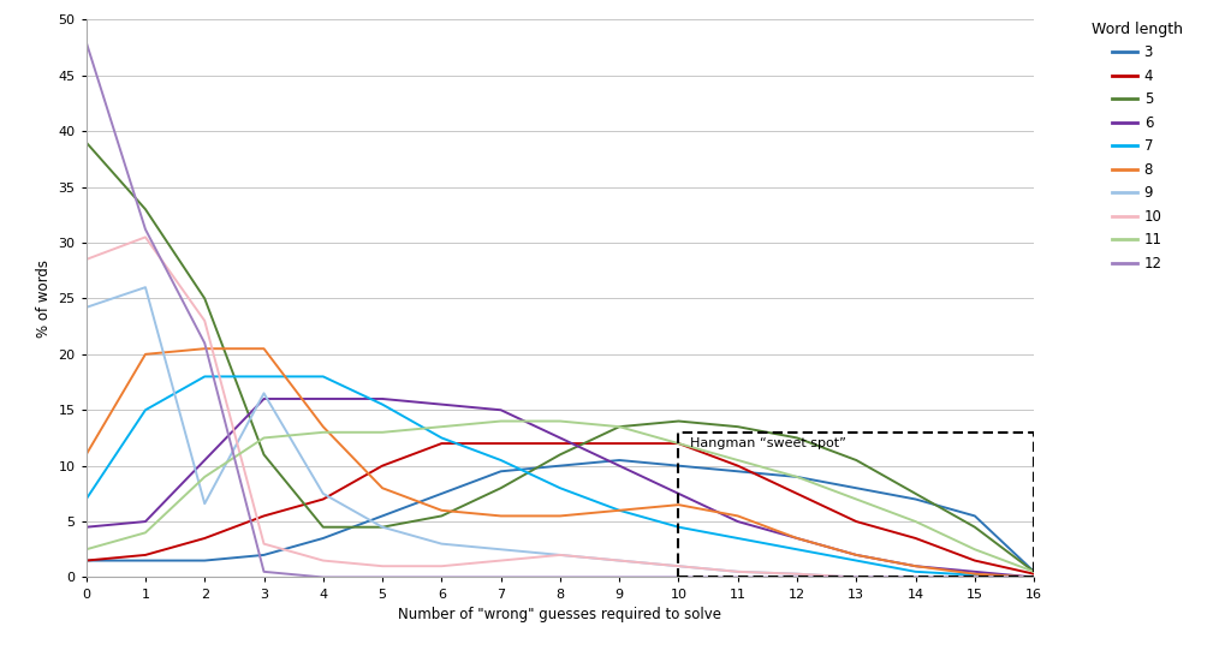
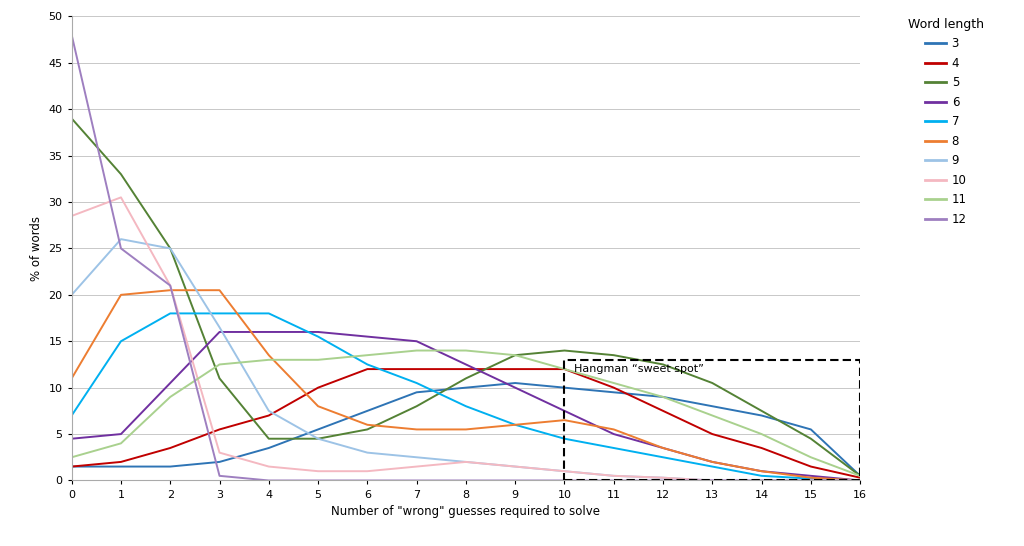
9/0: 24.2 -> 20.0
12/1: 31.2 -> 25.0
9/2: 6.6 -> 25.0
10/2: 23.0 -> 21.0
